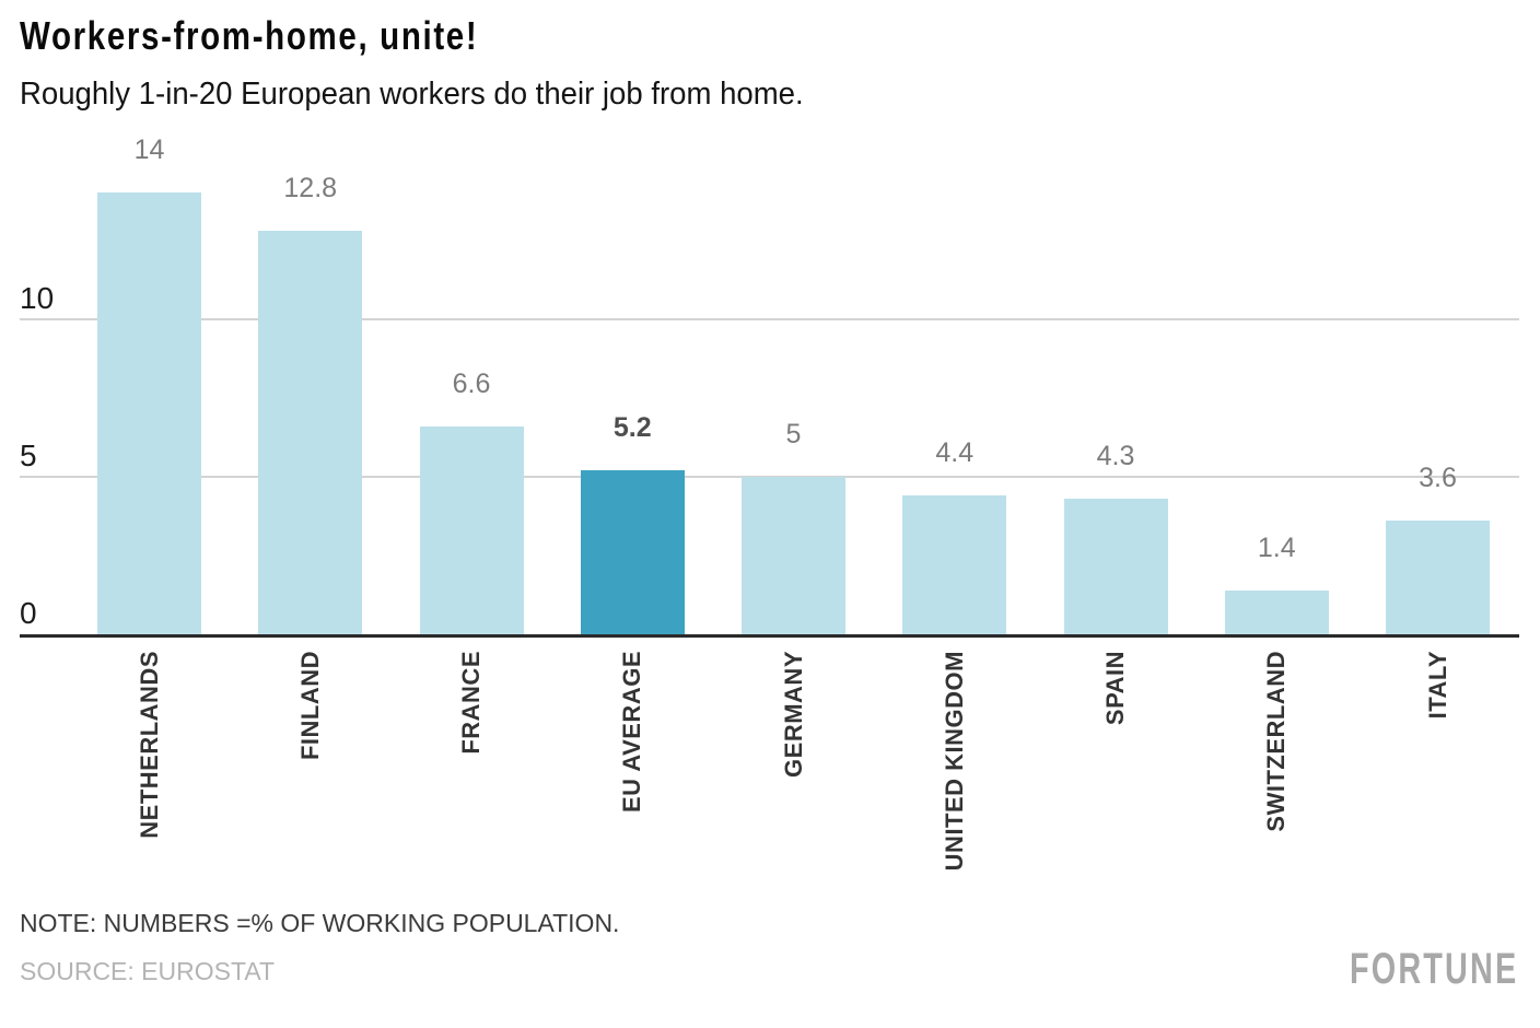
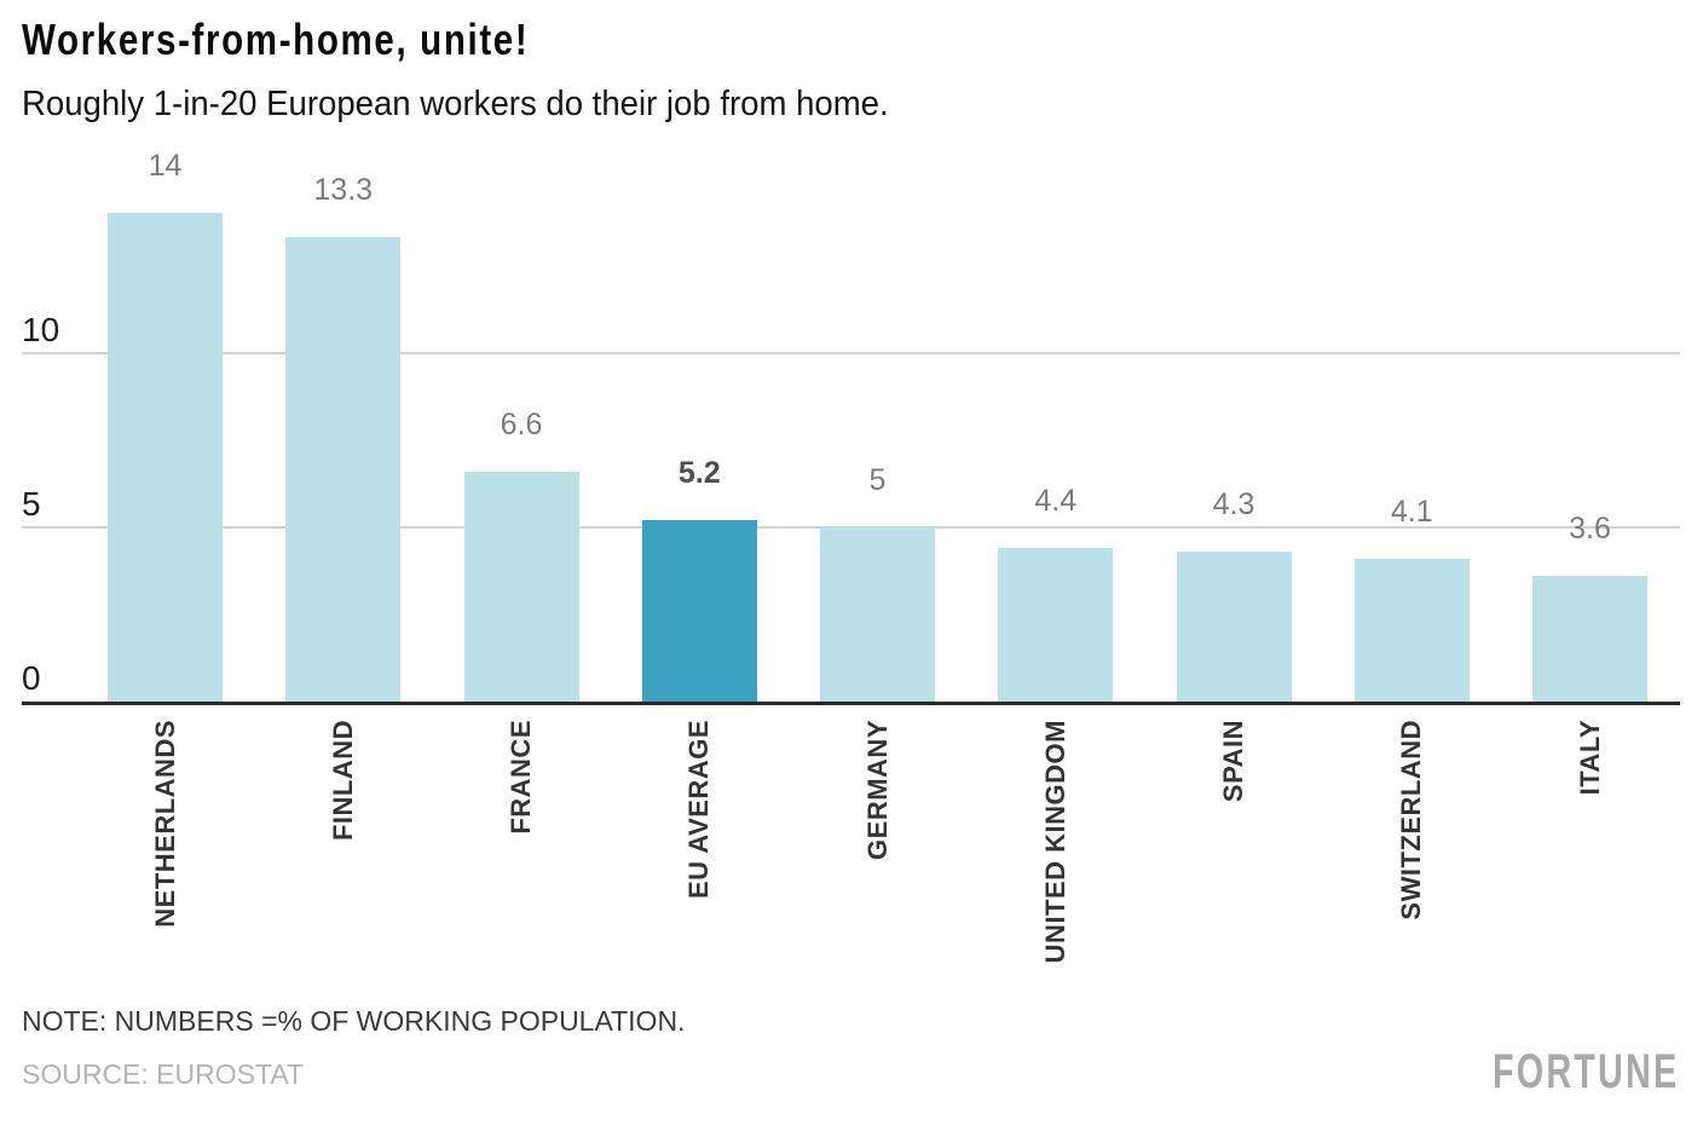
FINLAND: 12.8 -> 13.3
SWITZERLAND: 1.4 -> 4.1
